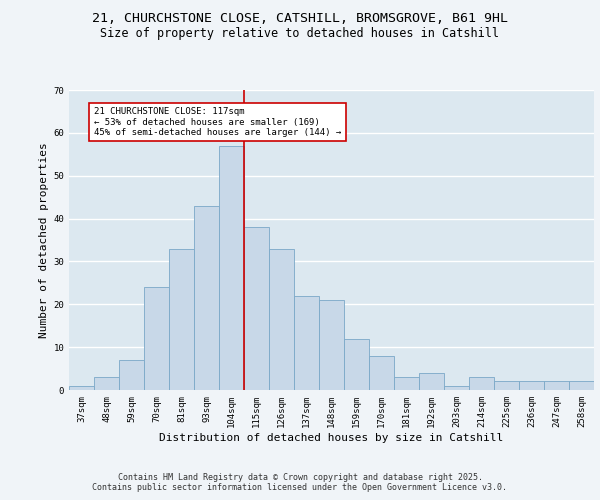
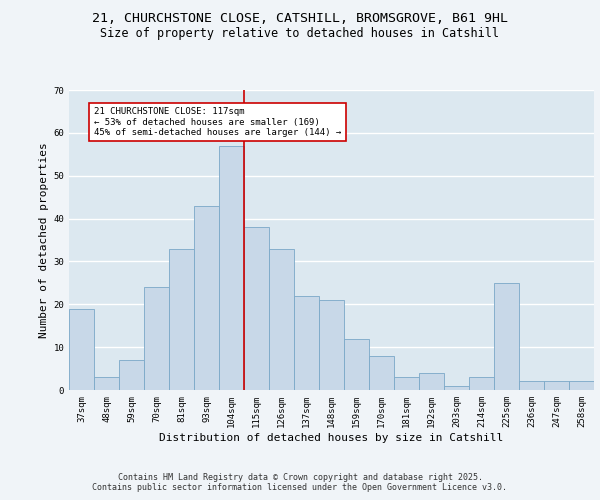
37sqm: 1 -> 19
225sqm: 2 -> 25
